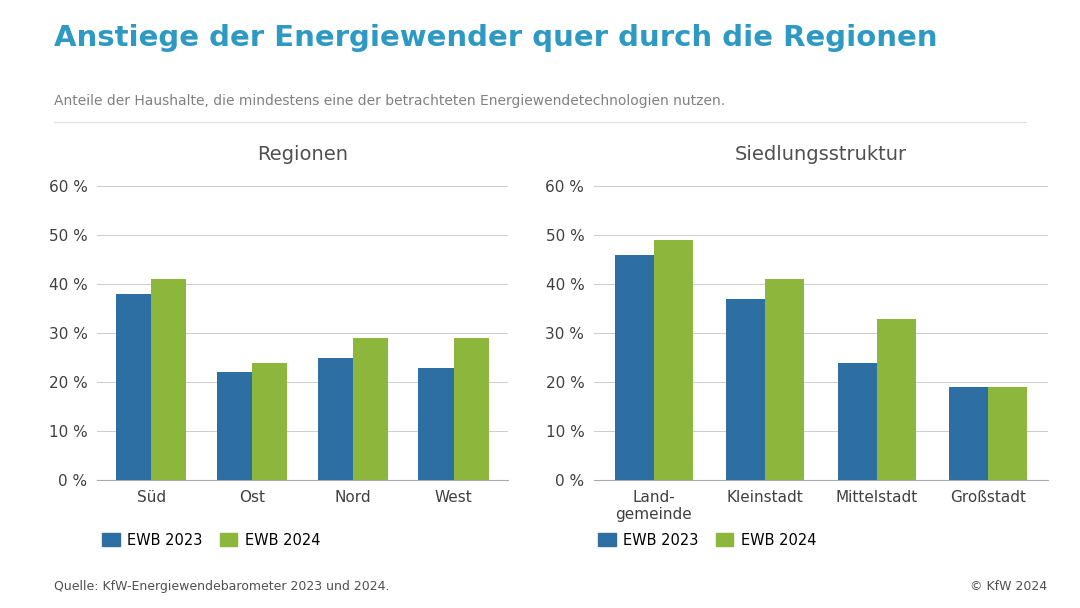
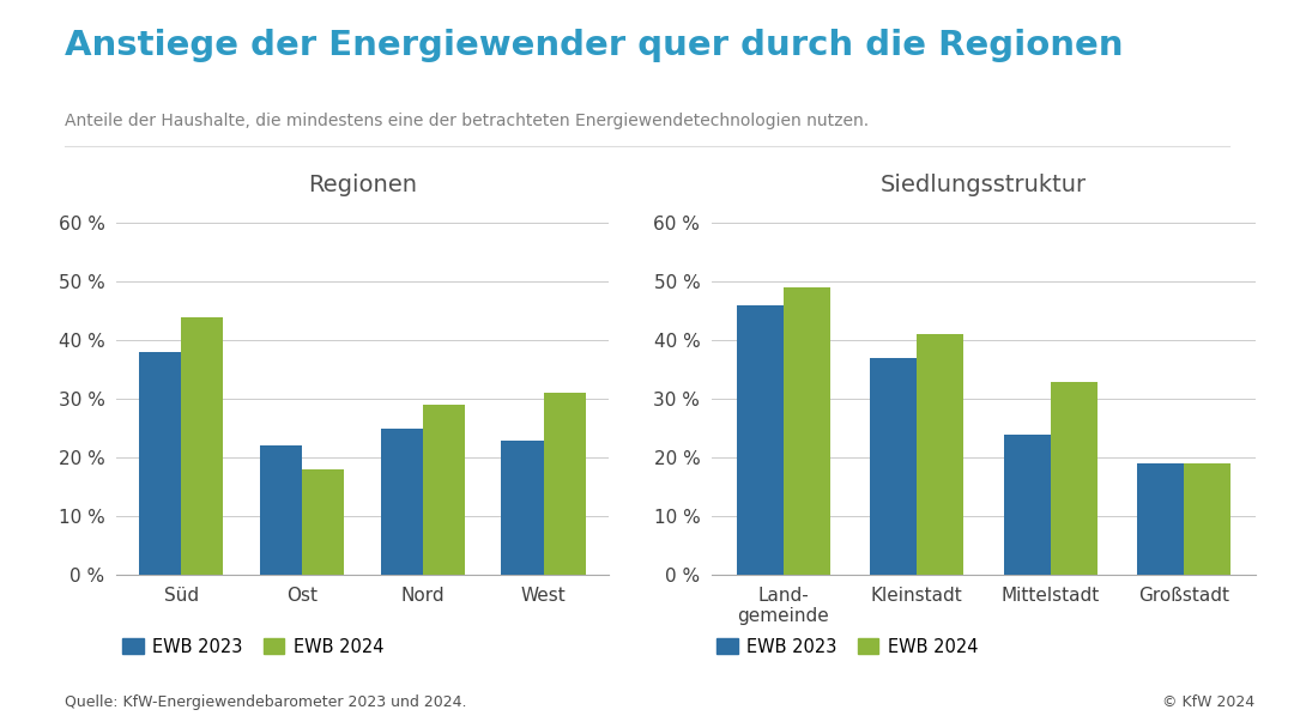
Regionen/EWB 2024/Süd: 41 % -> 44 %
Regionen/EWB 2024/Ost: 24 % -> 18 %
Regionen/EWB 2024/West: 29 % -> 31 %
